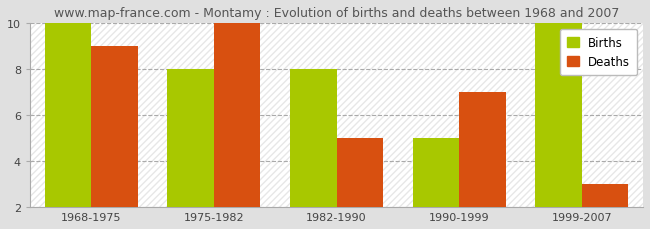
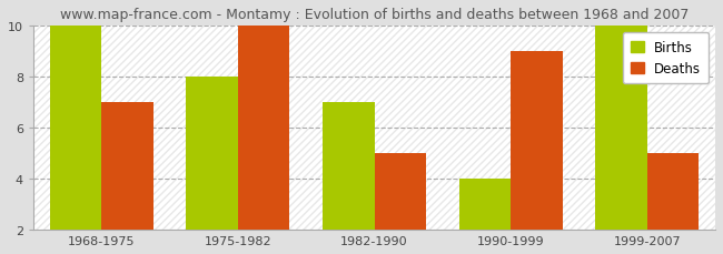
Deaths/1968-1975: 9 -> 7
Births/1982-1990: 8 -> 7
Births/1990-1999: 5 -> 4
Deaths/1990-1999: 7 -> 9
Deaths/1999-2007: 3 -> 5
